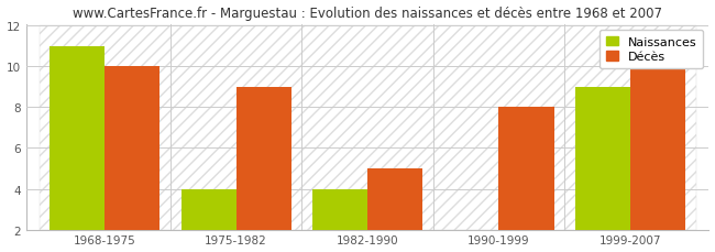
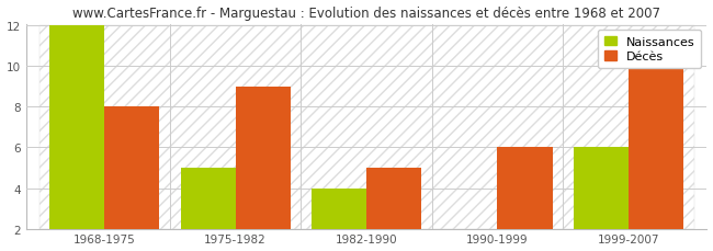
Naissances/1968-1975: 11 -> 12
Décès/1968-1975: 10 -> 8
Naissances/1975-1982: 4 -> 5
Décès/1990-1999: 8 -> 6
Naissances/1999-2007: 9 -> 6
